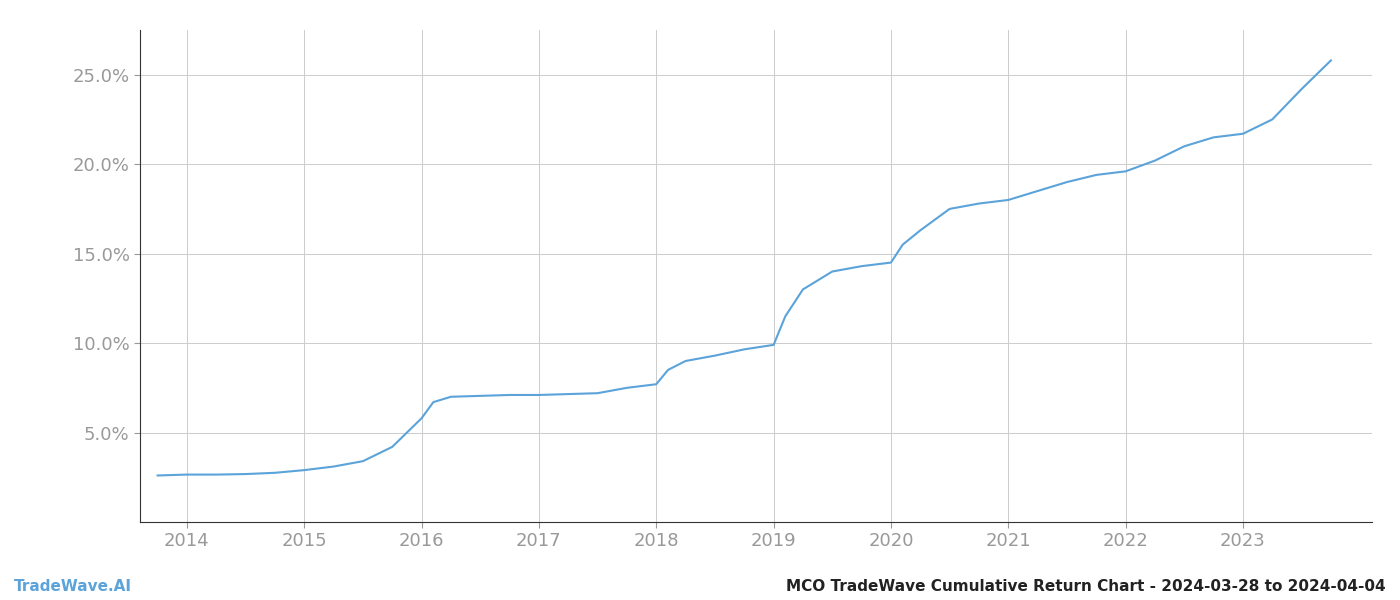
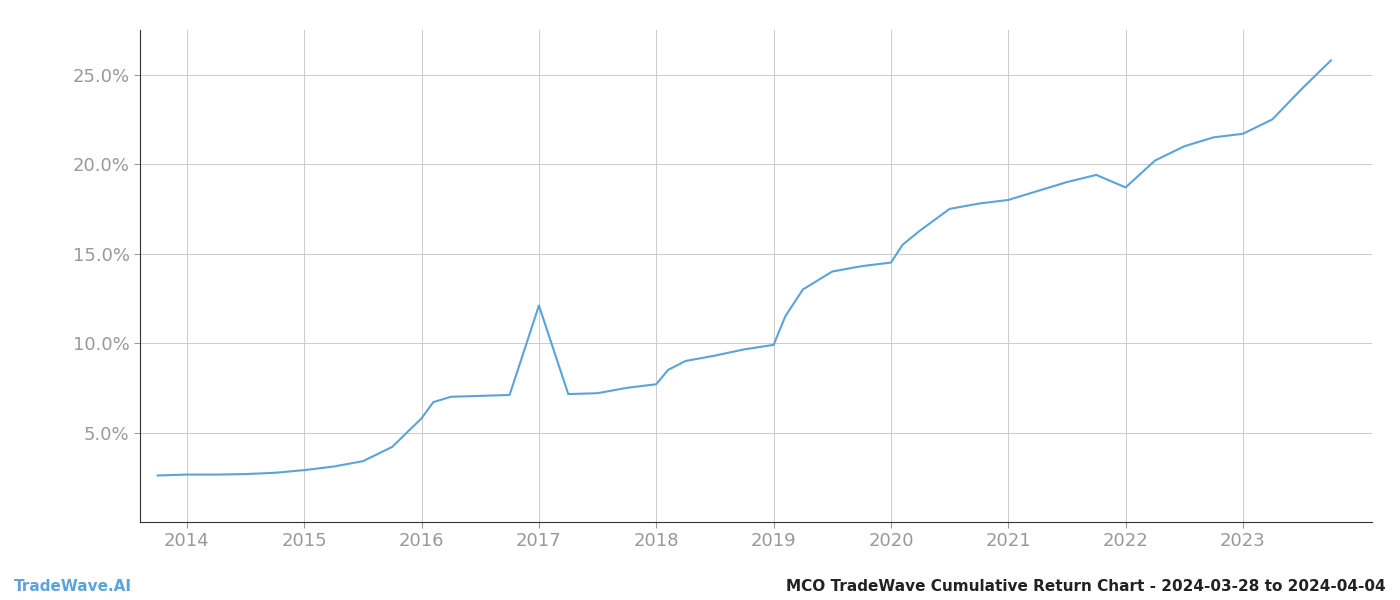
2017: 7.1% -> 12.1%
2022: 19.6% -> 18.7%
